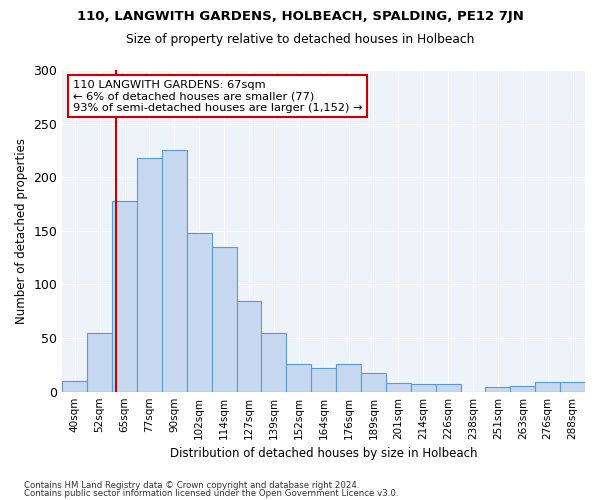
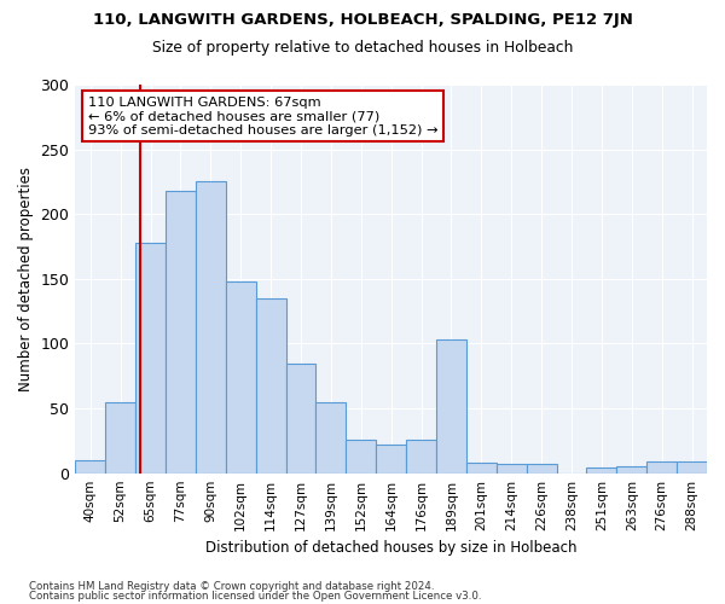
189sqm: 17 -> 103
